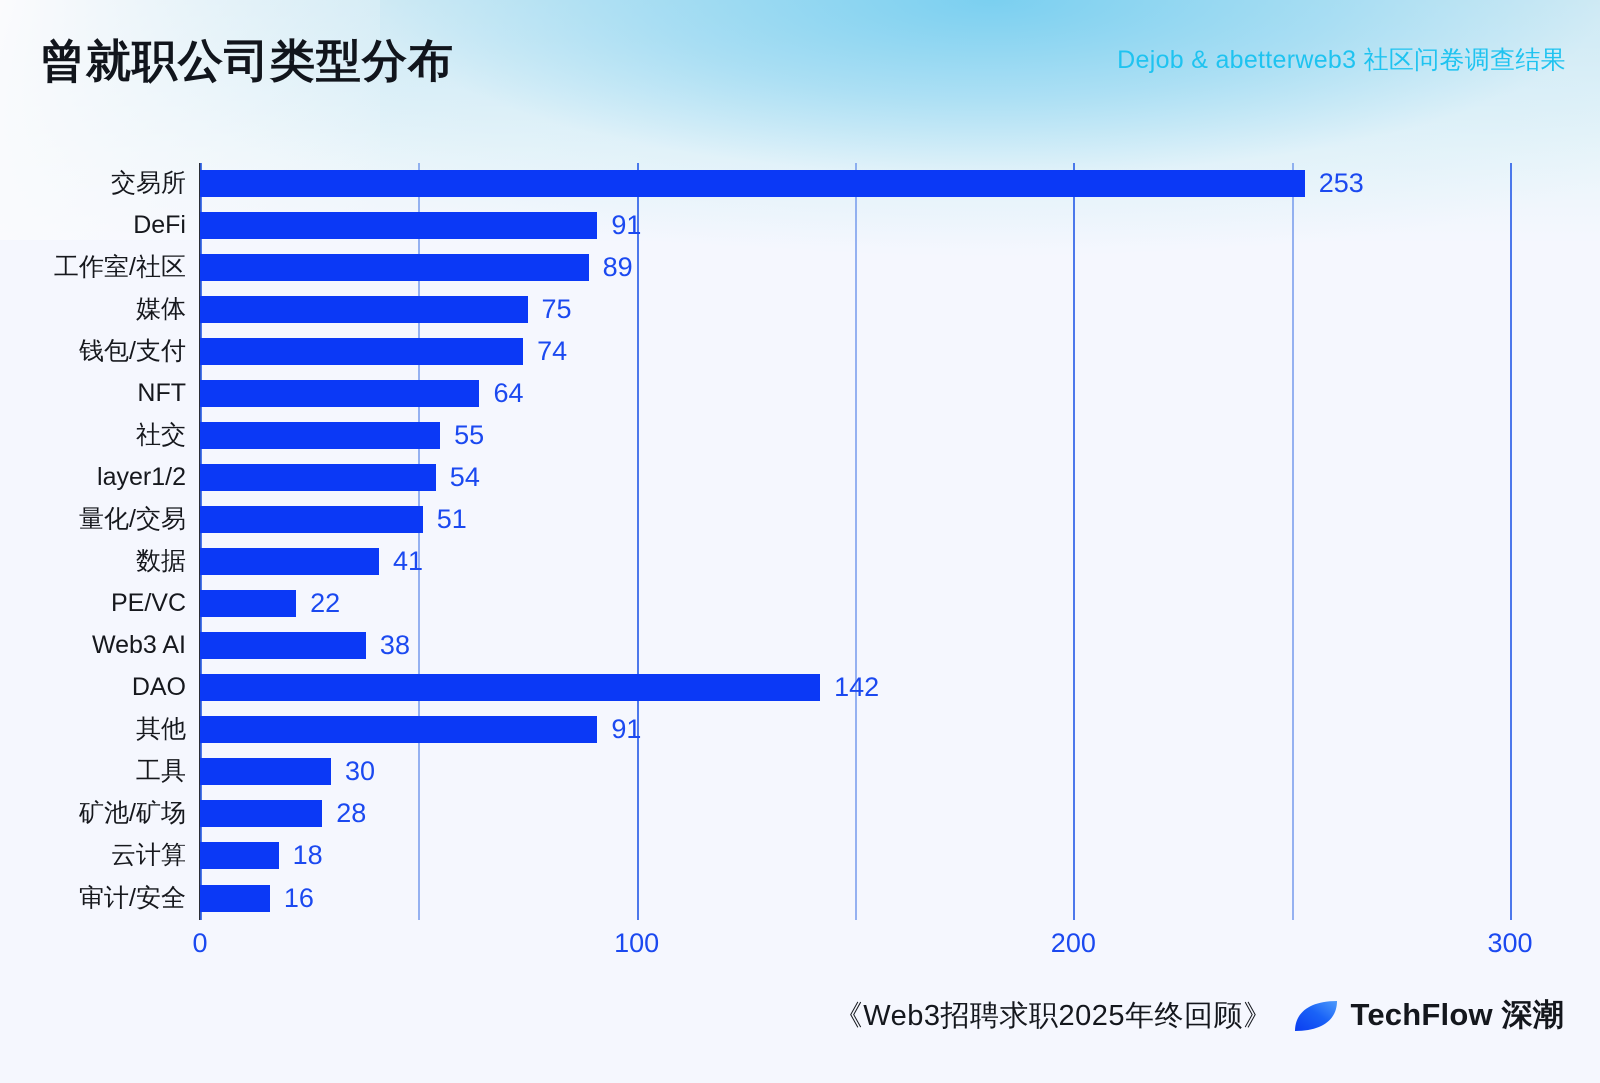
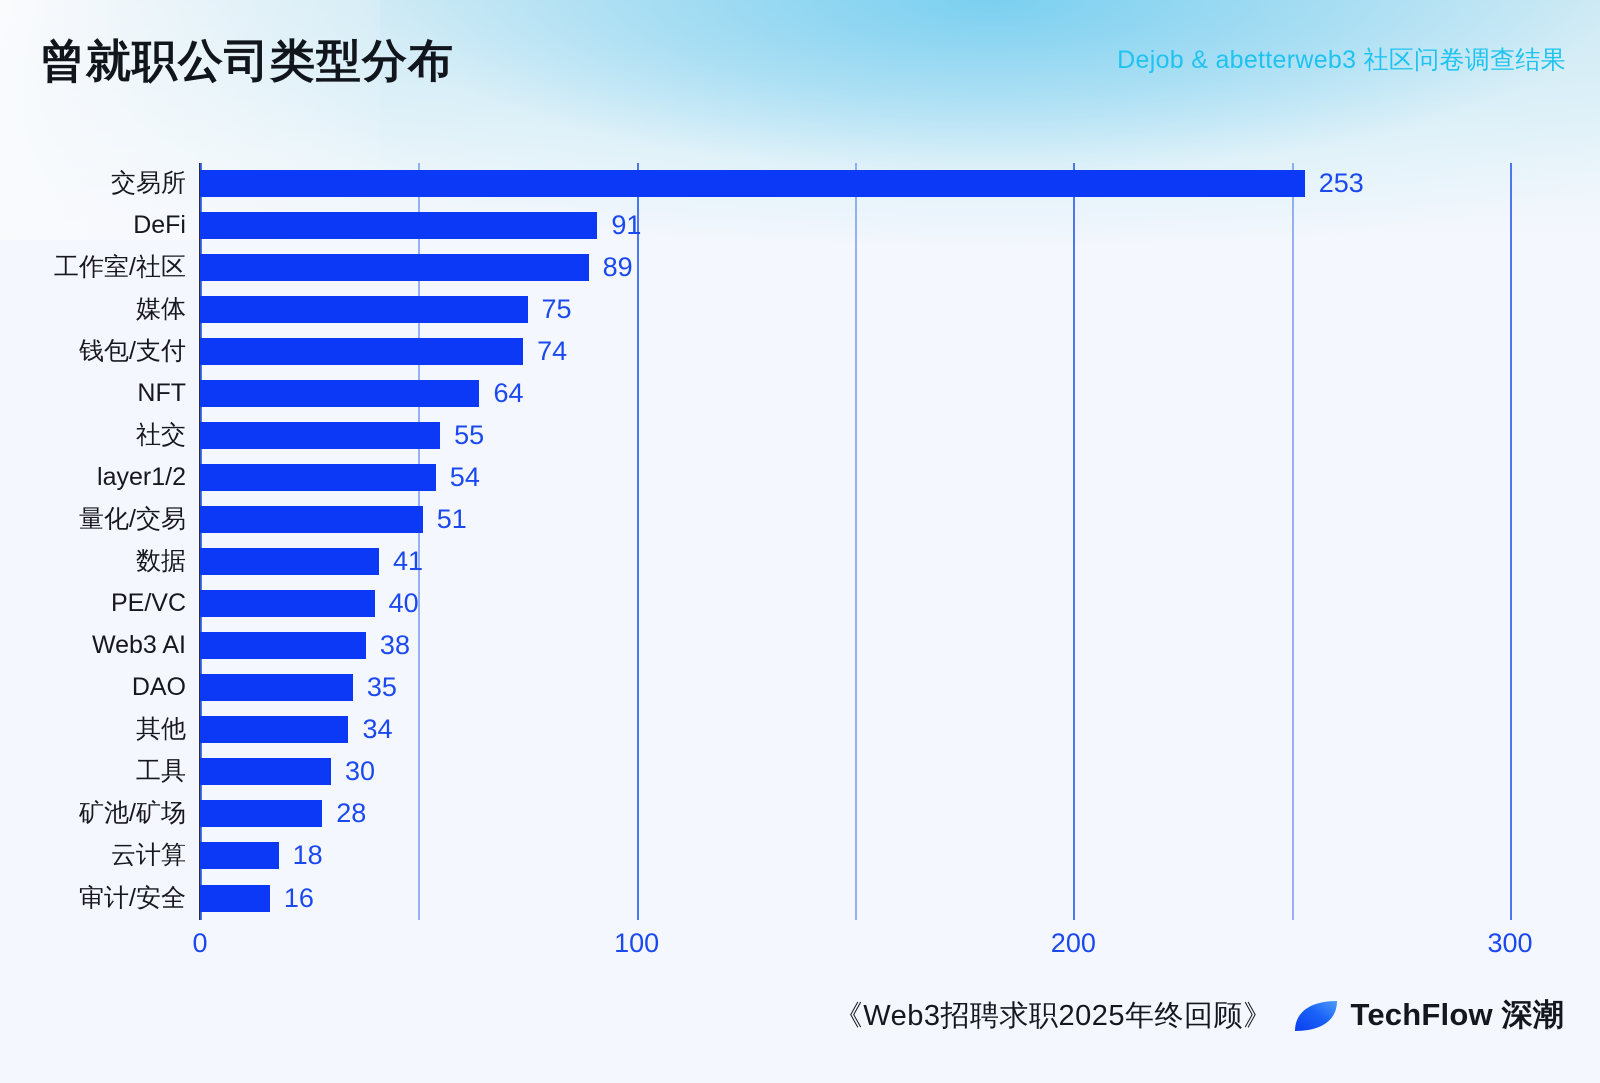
PE/VC: 22 -> 40
DAO: 142 -> 35
其他: 91 -> 34
